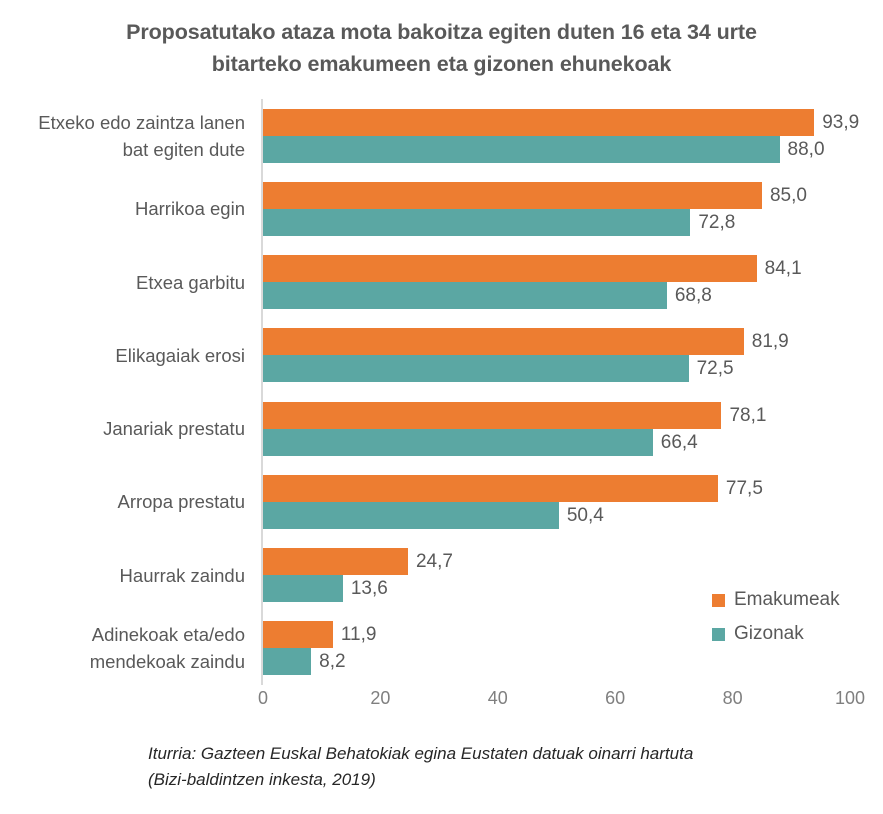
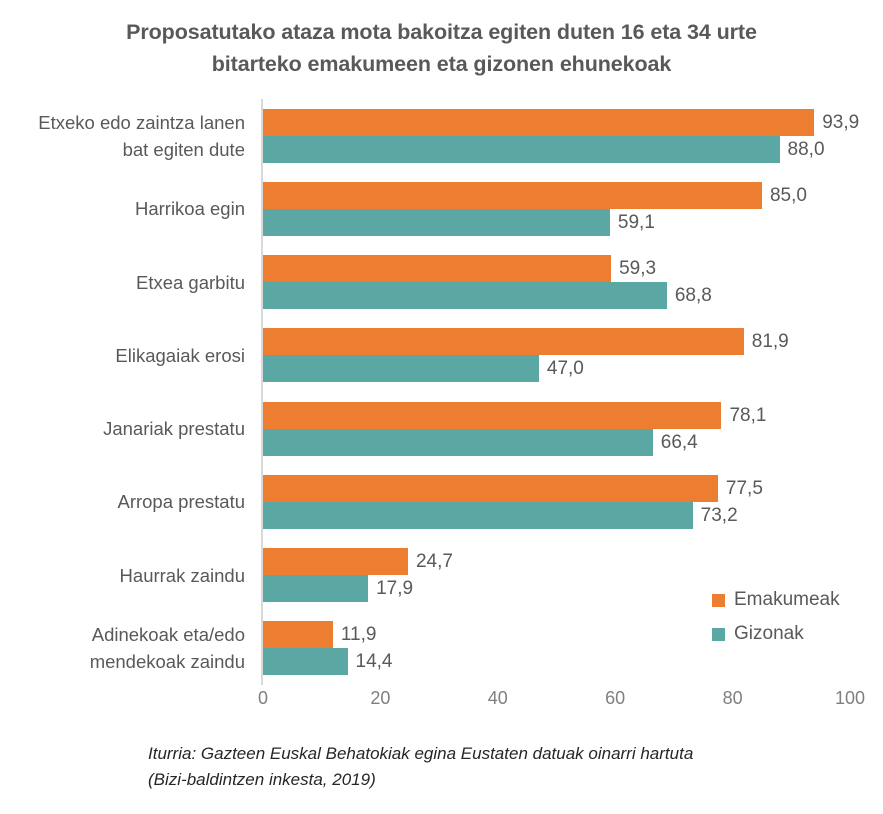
Gizonak/Harrikoa egin: 72,8 -> 59,1
Emakumeak/Etxea garbitu: 84,1 -> 59,3
Gizonak/Elikagaiak erosi: 72,5 -> 47,0
Gizonak/Arropa prestatu: 50,4 -> 73,2
Gizonak/Haurrak zaindu: 13,6 -> 17,9
Gizonak/Adinekoak eta/edo mendekoak zaindu: 8,2 -> 14,4
